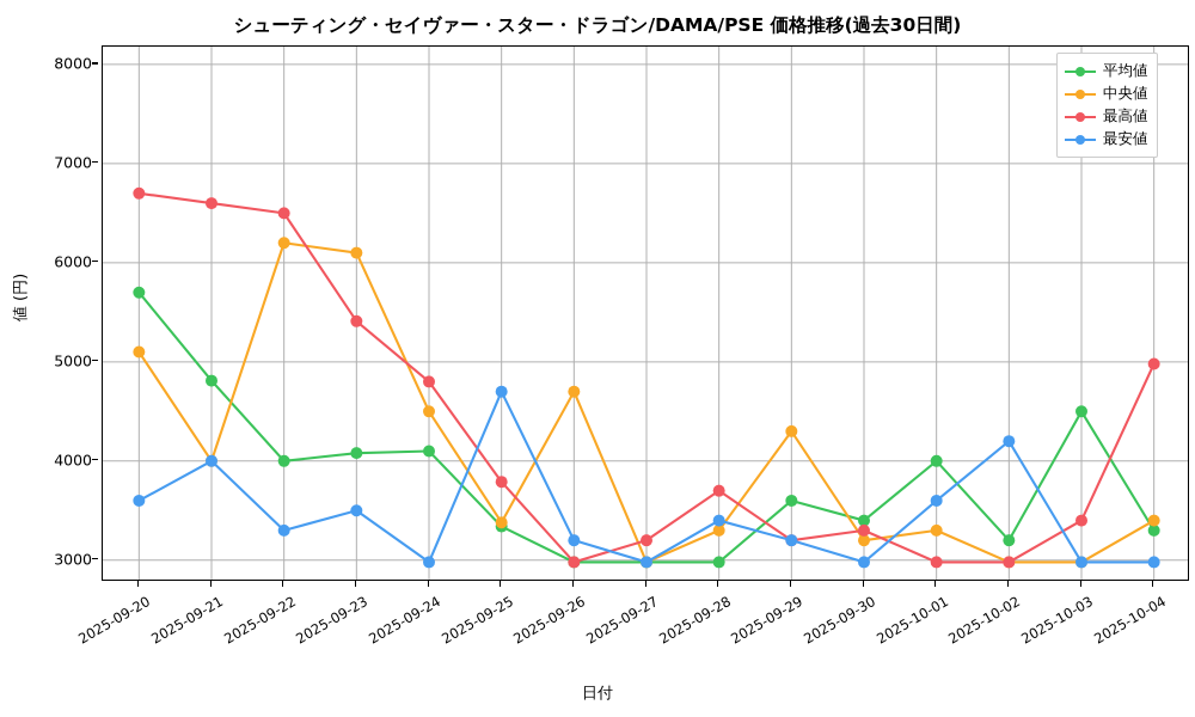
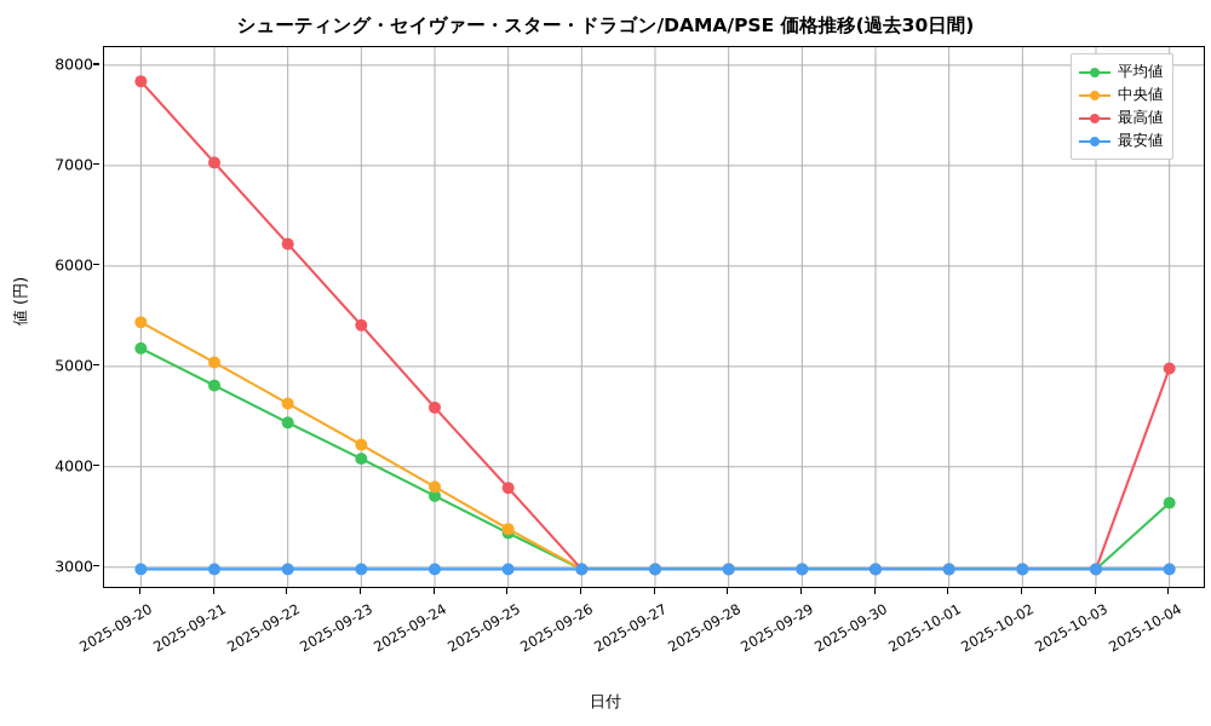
平均値/2025-09-20: 5700 -> 5200
中央値/2025-09-20: 5100 -> 5400
最高値/2025-09-20: 6700 -> 7800
最安値/2025-09-20: 3600 -> 3000
中央値/2025-09-21: 4000 -> 5000
最高値/2025-09-21: 6600 -> 7000
最安値/2025-09-21: 4000 -> 3000
平均値/2025-09-22: 4000 -> 4400
中央値/2025-09-22: 6200 -> 4600
最高値/2025-09-22: 6500 -> 6200
最安値/2025-09-22: 3300 -> 3000
中央値/2025-09-23: 6100 -> 4200
最安値/2025-09-23: 3500 -> 3000
平均値/2025-09-24: 4100 -> 3700
中央値/2025-09-24: 4500 -> 3800
最高値/2025-09-24: 4800 -> 4600
最安値/2025-09-25: 4700 -> 3000
中央値/2025-09-26: 4700 -> 3000
最安値/2025-09-26: 3200 -> 3000
最高値/2025-09-27: 3200 -> 3000
中央値/2025-09-28: 3300 -> 3000
最高値/2025-09-28: 3700 -> 3000
最安値/2025-09-28: 3400 -> 3000
平均値/2025-09-29: 3600 -> 3000
中央値/2025-09-29: 4300 -> 3000
最高値/2025-09-29: 3200 -> 3000
最安値/2025-09-29: 3200 -> 3000
平均値/2025-09-30: 3400 -> 3000
中央値/2025-09-30: 3200 -> 3000
最高値/2025-09-30: 3300 -> 3000
平均値/2025-10-01: 4000 -> 3000
中央値/2025-10-01: 3300 -> 3000
最安値/2025-10-01: 3600 -> 3000
平均値/2025-10-02: 3200 -> 3000
最安値/2025-10-02: 4200 -> 3000
平均値/2025-10-03: 4500 -> 3000
最高値/2025-10-03: 3400 -> 3000
平均値/2025-10-04: 3300 -> 3600
中央値/2025-10-04: 3400 -> 3000
